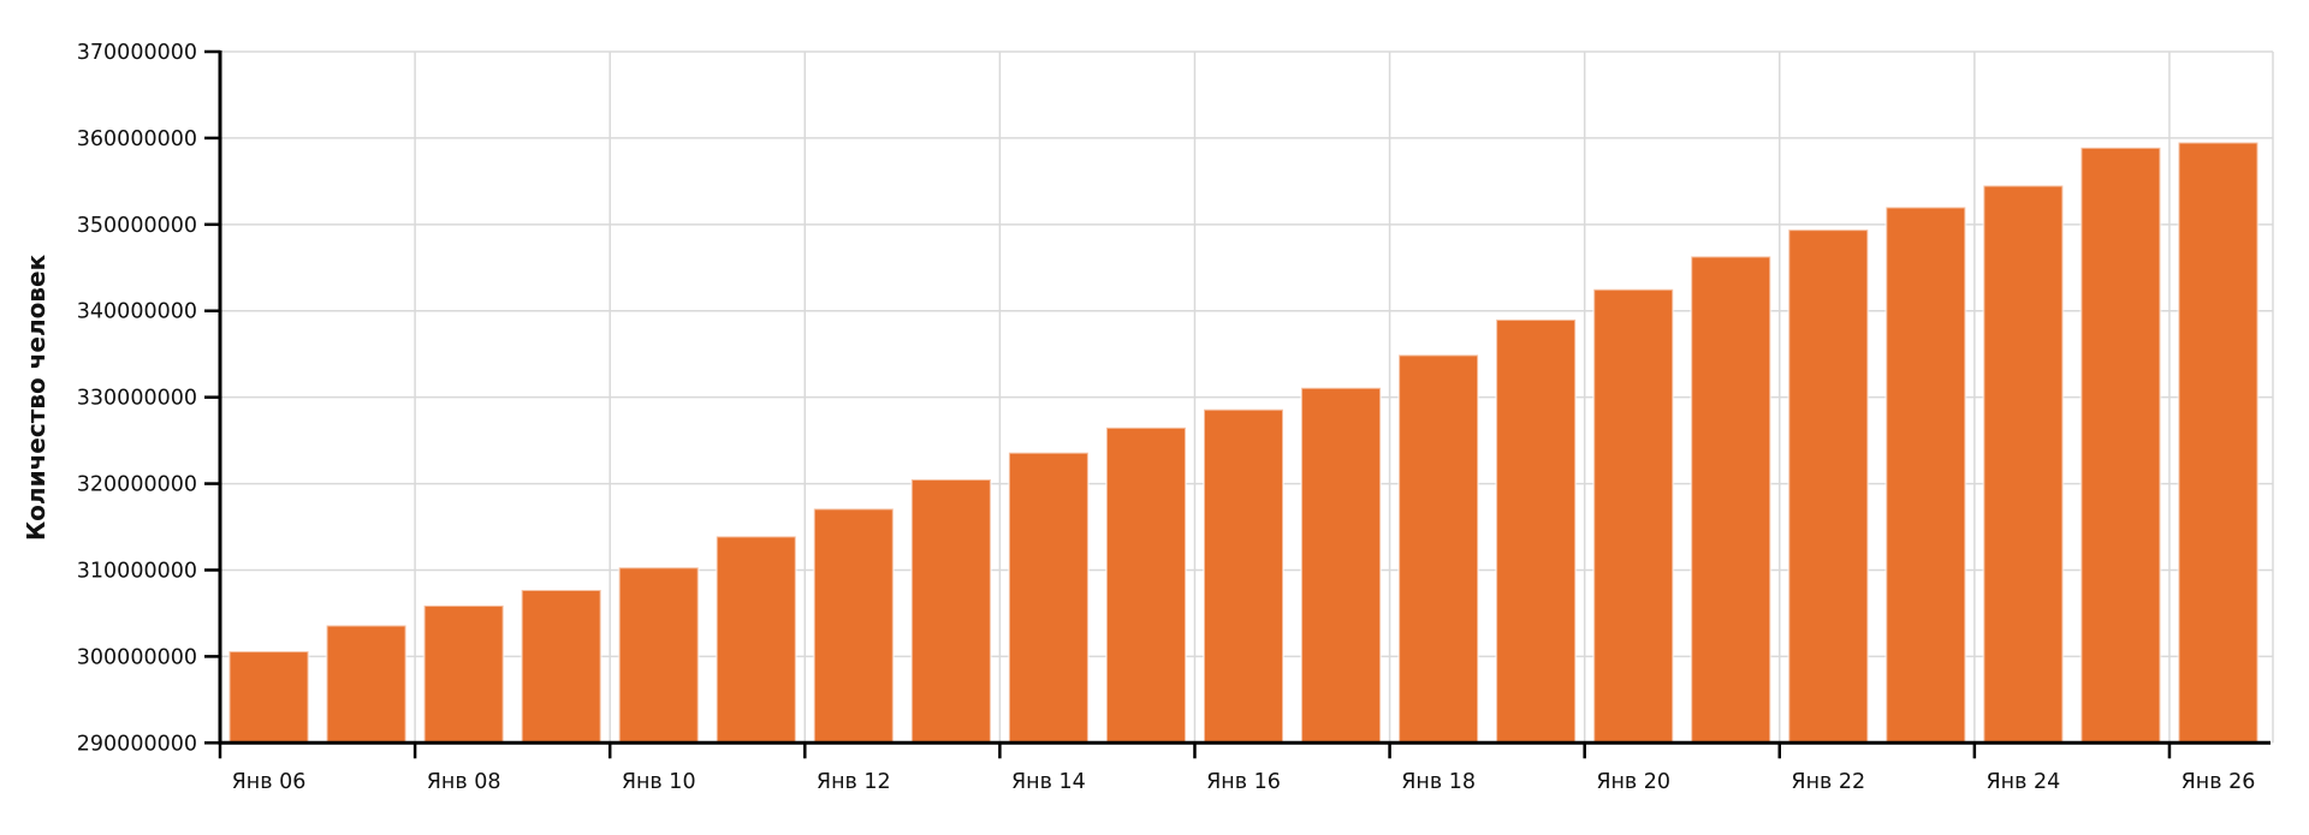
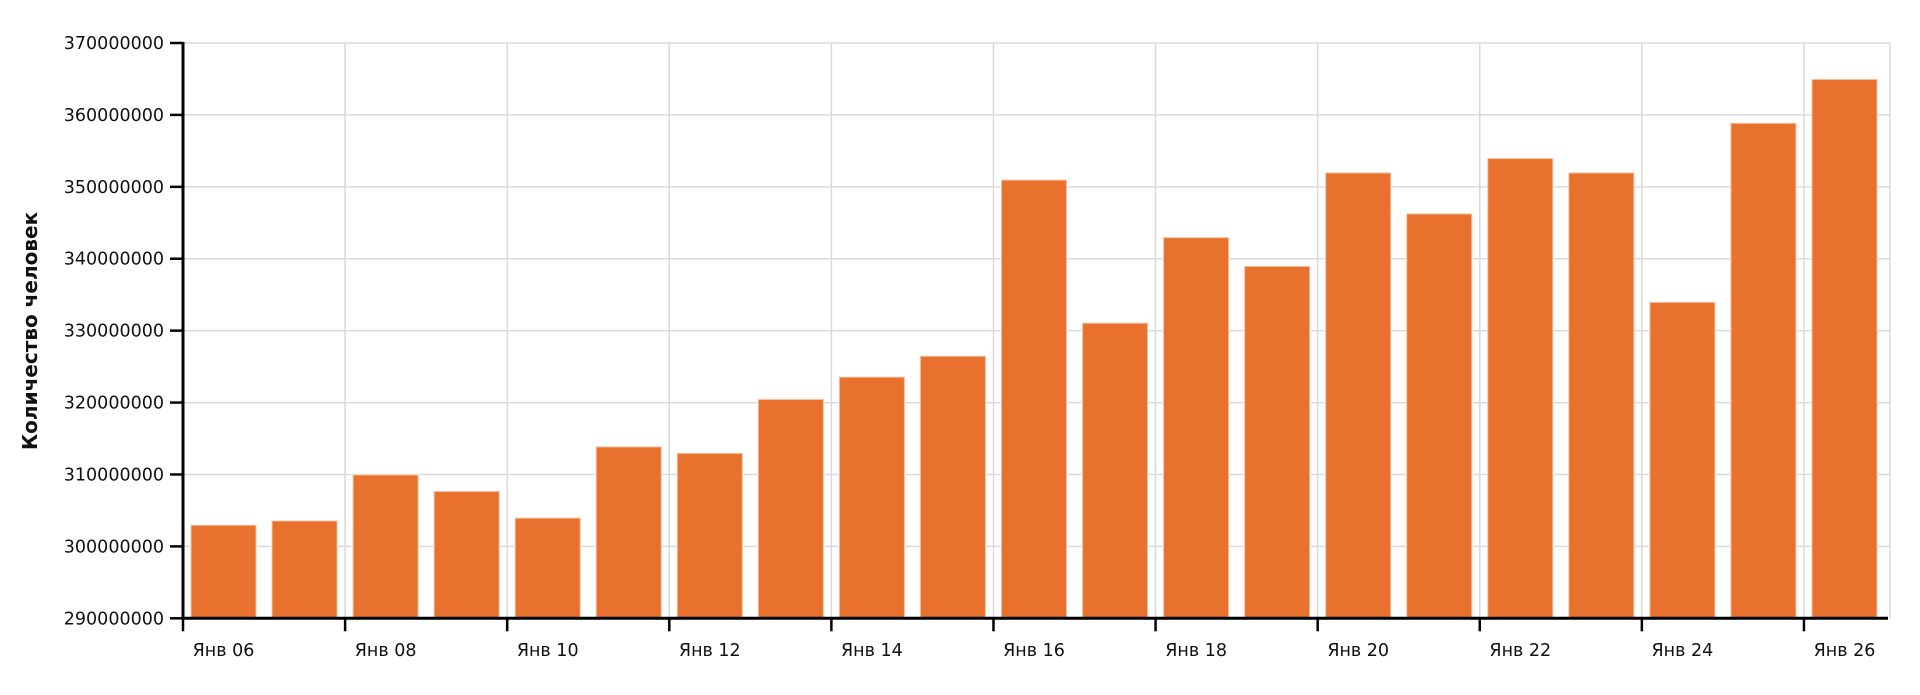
Янв 06: 301000000 -> 303000000
Янв 08: 306000000 -> 310000000
Янв 10: 310000000 -> 304000000
Янв 12: 317000000 -> 313000000
Янв 16: 329000000 -> 351000000
Янв 18: 335000000 -> 343000000
Янв 20: 342000000 -> 352000000
Янв 22: 349000000 -> 354000000
Янв 24: 354000000 -> 334000000
Янв 26: 360000000 -> 365000000
